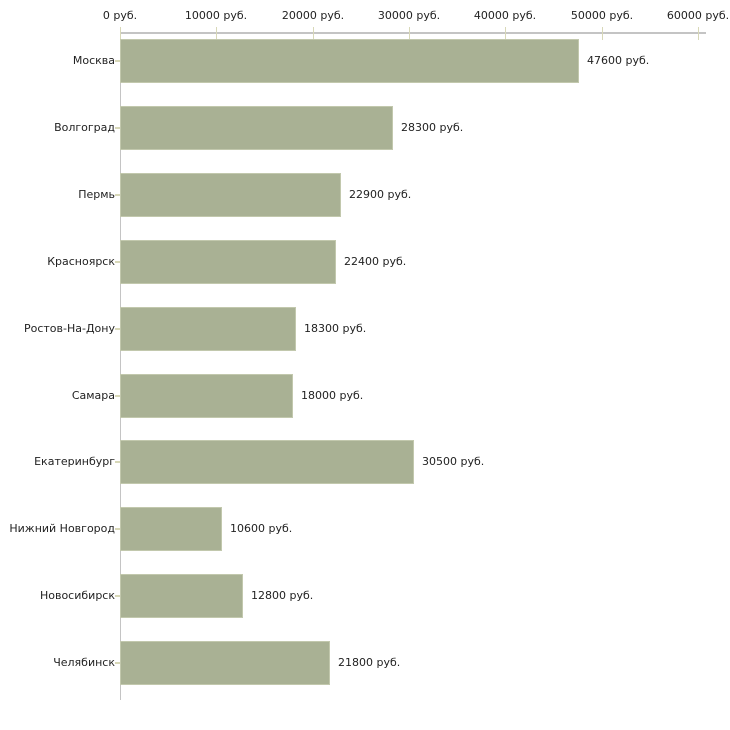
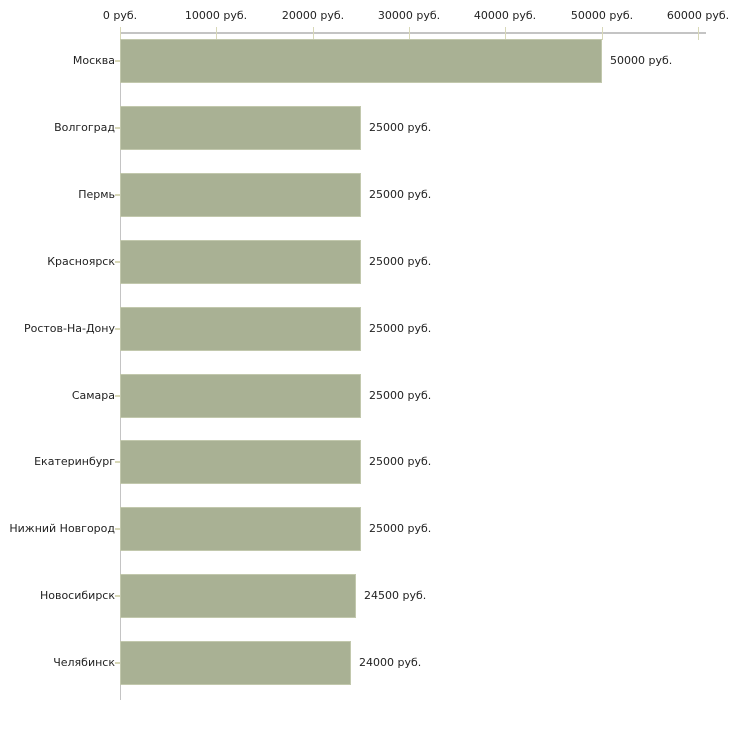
Москва: 47600 -> 50000
Волгоград: 28300 -> 25000
Пермь: 22900 -> 25000
Красноярск: 22400 -> 25000
Ростов-На-Дону: 18300 -> 25000
Самара: 18000 -> 25000
Екатеринбург: 30500 -> 25000
Нижний Новгород: 10600 -> 25000
Новосибирск: 12800 -> 24500
Челябинск: 21800 -> 24000
